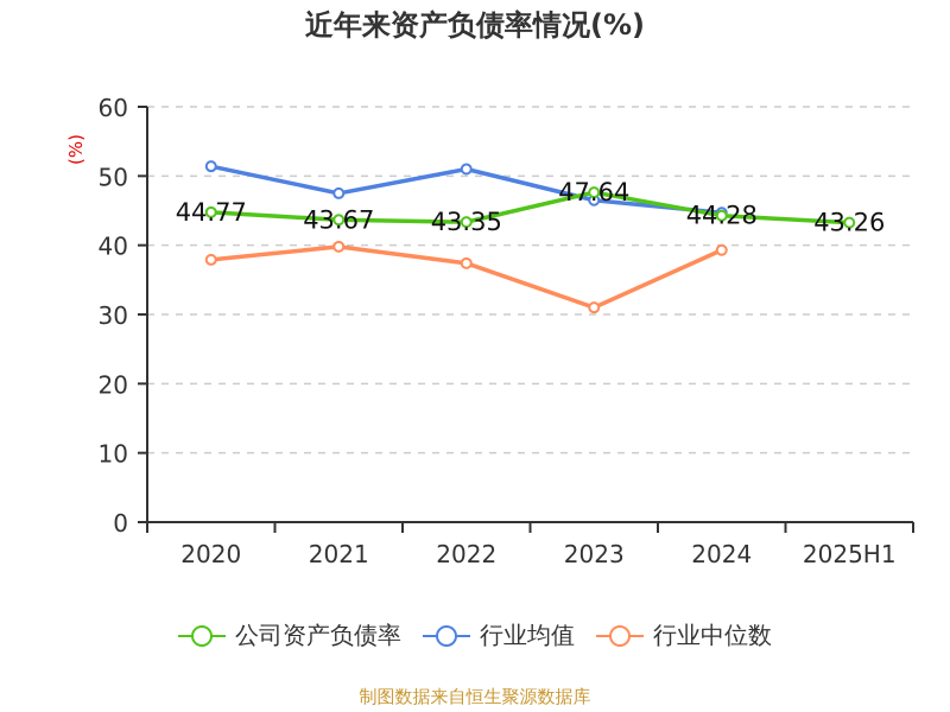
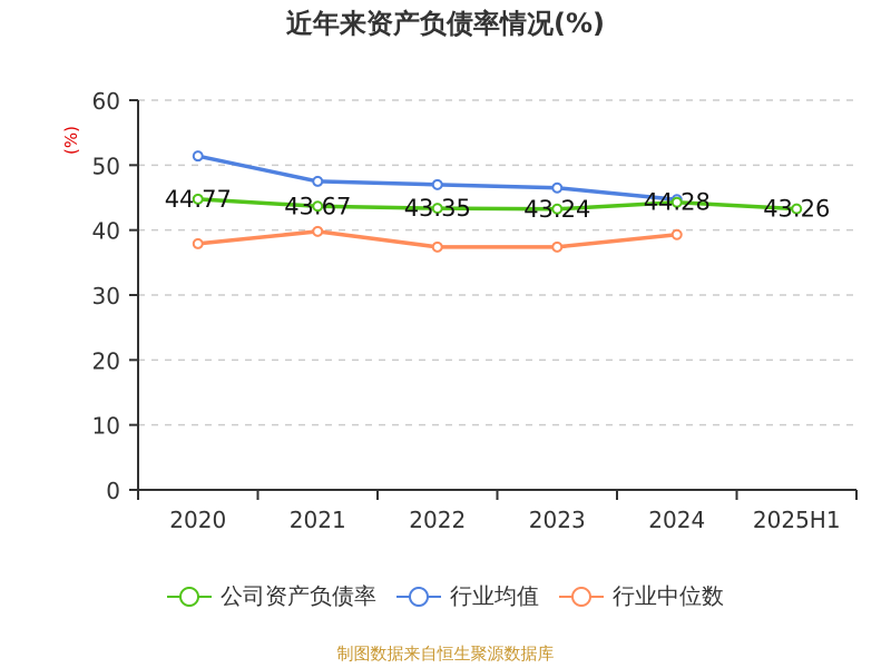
行业均值/2022: 51 -> 47
公司资产负债率/2023: 47.64 -> 43.24
行业中位数/2023: 31 -> 37
